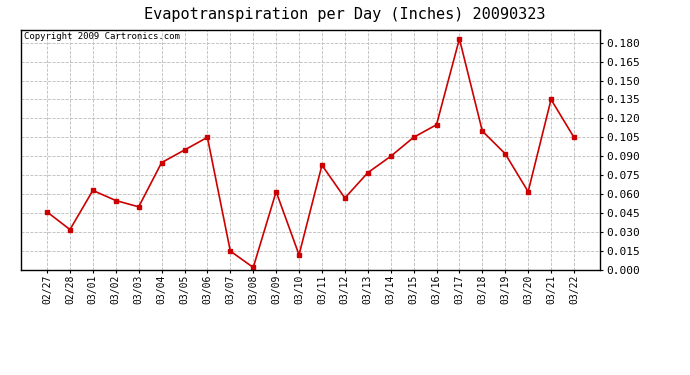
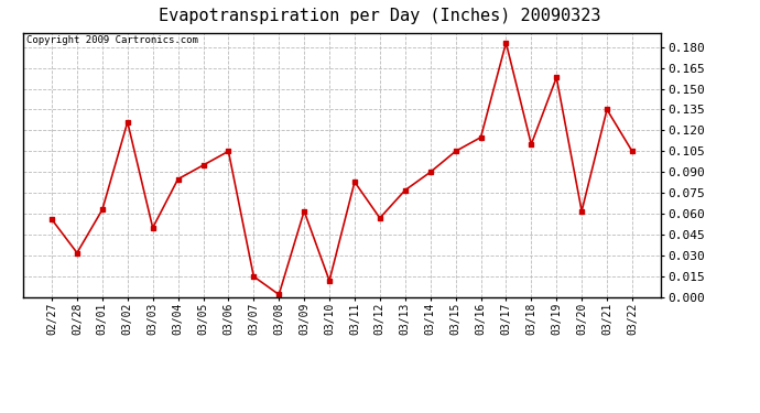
02/27: 0.046 -> 0.056
03/02: 0.055 -> 0.126
03/19: 0.092 -> 0.158
